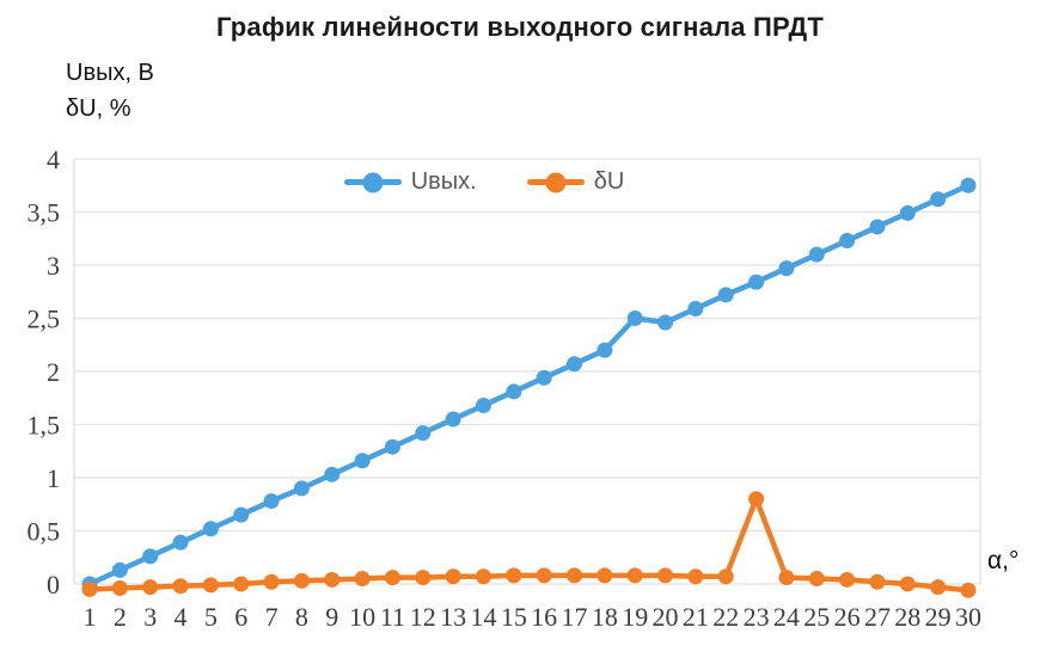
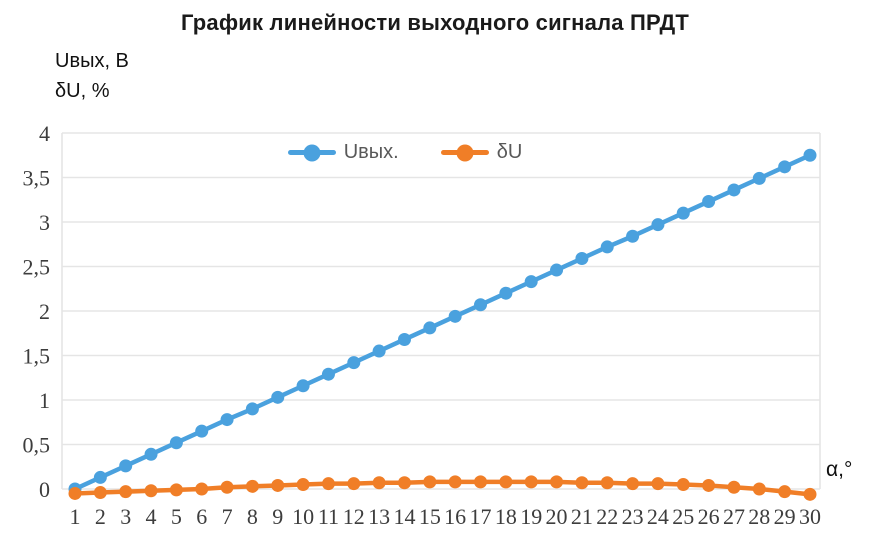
Uвых./19: 2,5 -> 2,3
δU/23: 0,8 -> 0,1
